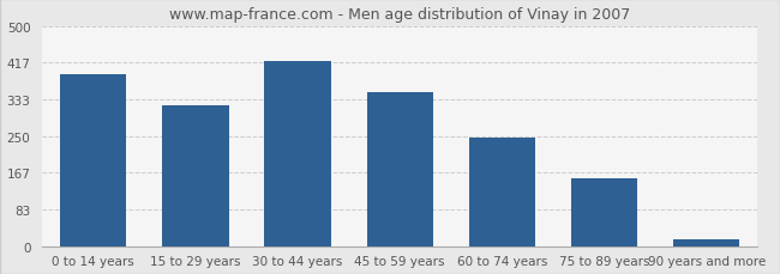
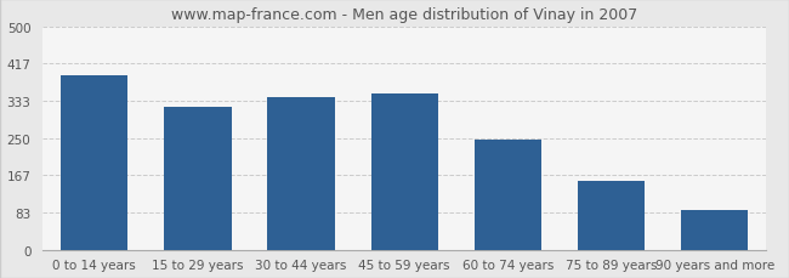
30 to 44 years: 420 -> 340
90 years and more: 15 -> 90
